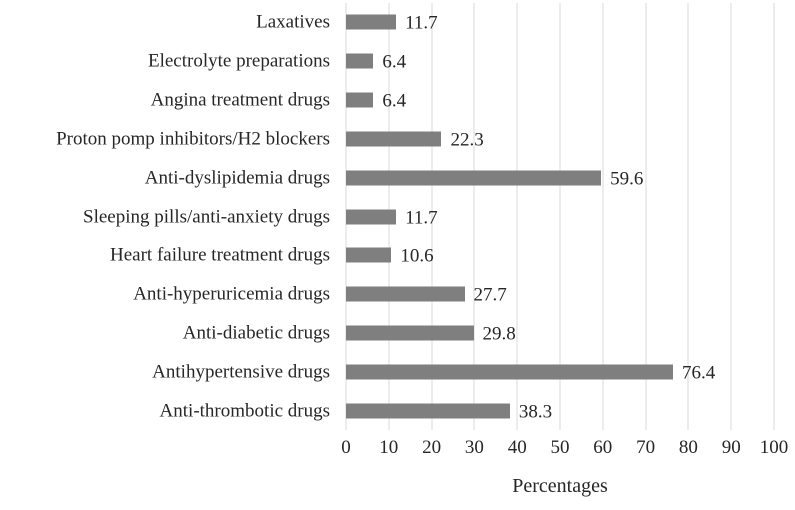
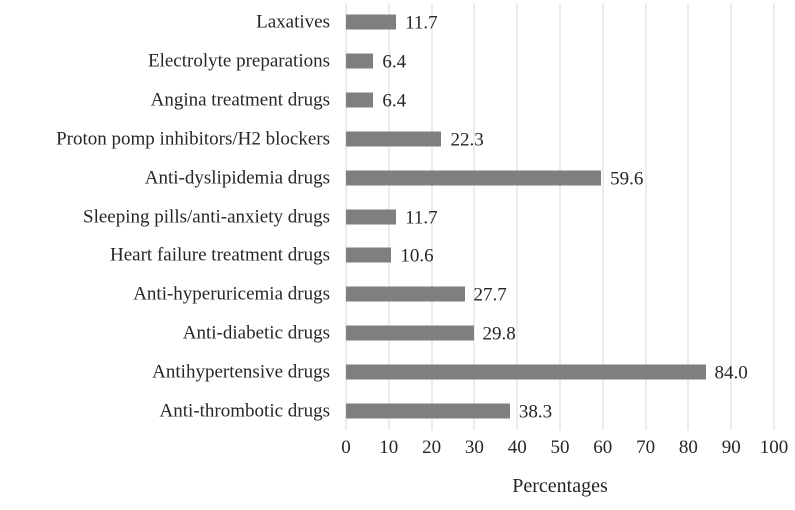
Antihypertensive drugs: 76.4 -> 84.0
